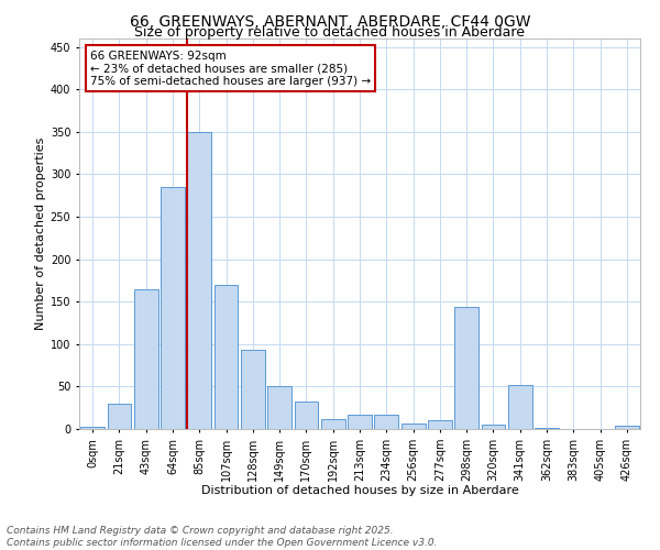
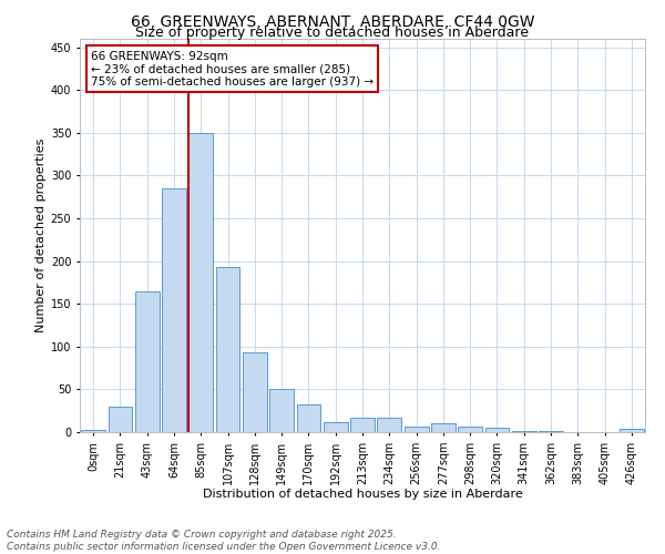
107sqm: 170 -> 193
298sqm: 144 -> 6
341sqm: 52 -> 1
